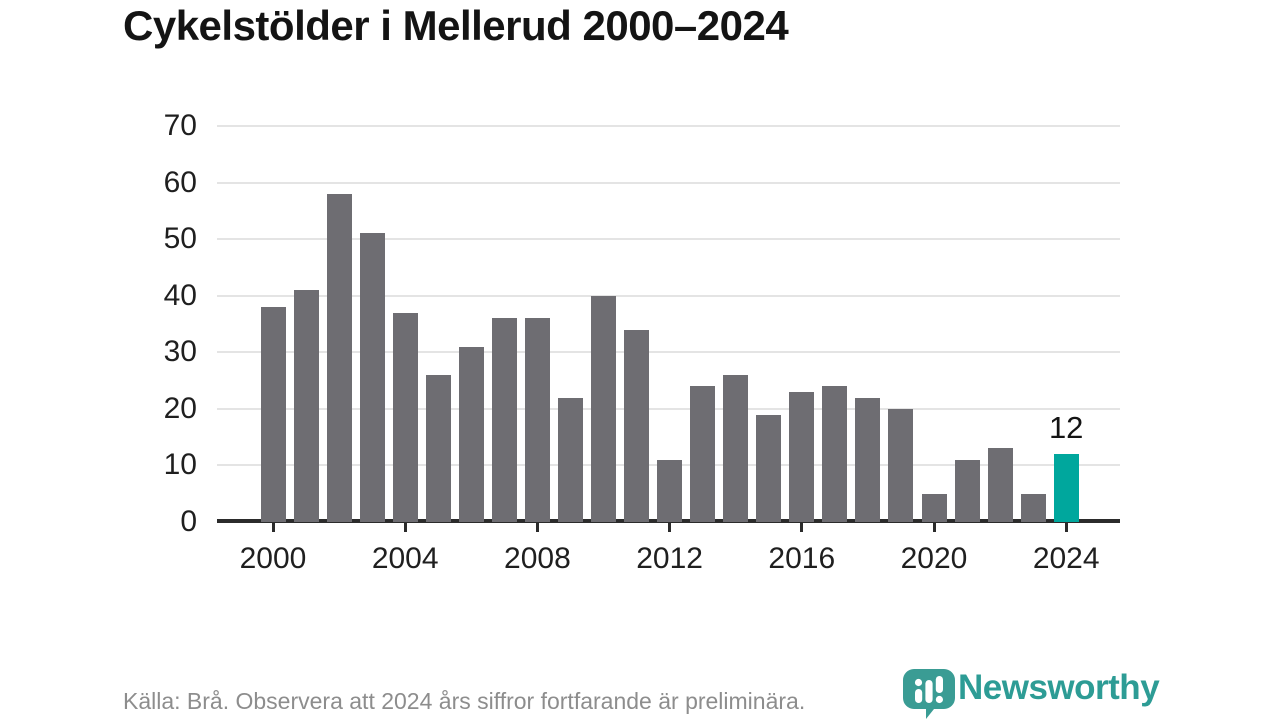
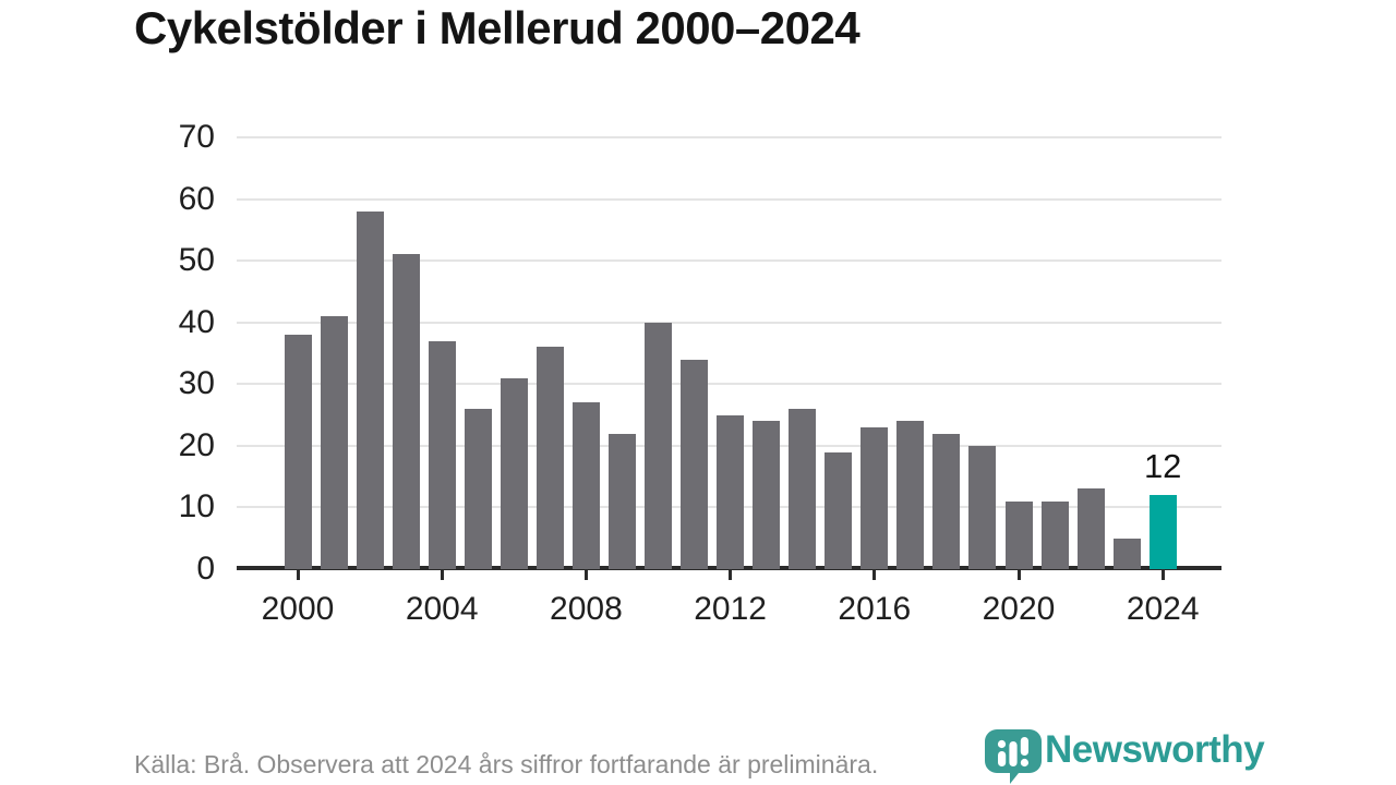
2008: 36 -> 27
2012: 11 -> 25
2020: 5 -> 11
